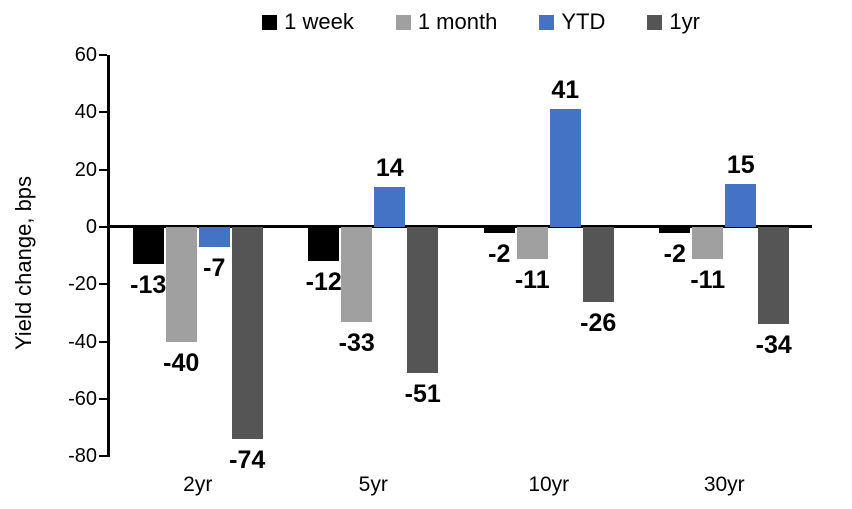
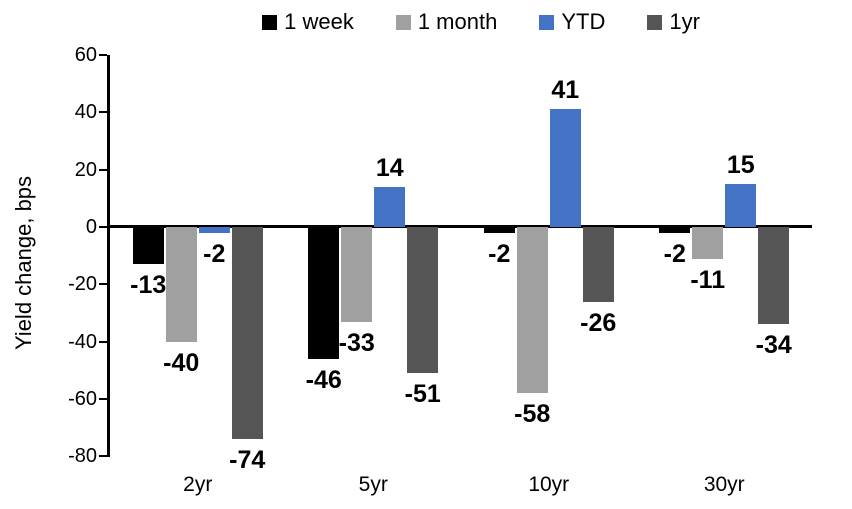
YTD/2yr: -7 -> -2
1 week/5yr: -12 -> -46
1 month/10yr: -11 -> -58
